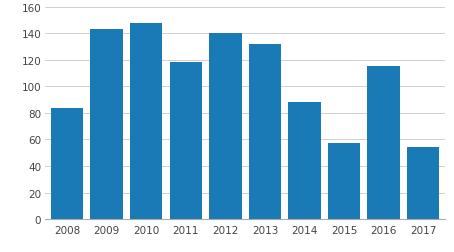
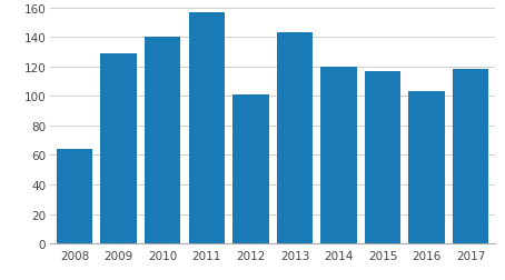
2008: 84 -> 64
2009: 143 -> 129
2010: 148 -> 140
2011: 118 -> 157
2012: 140 -> 101
2013: 132 -> 143
2014: 88 -> 120
2015: 57 -> 117
2016: 115 -> 103
2017: 54 -> 118
